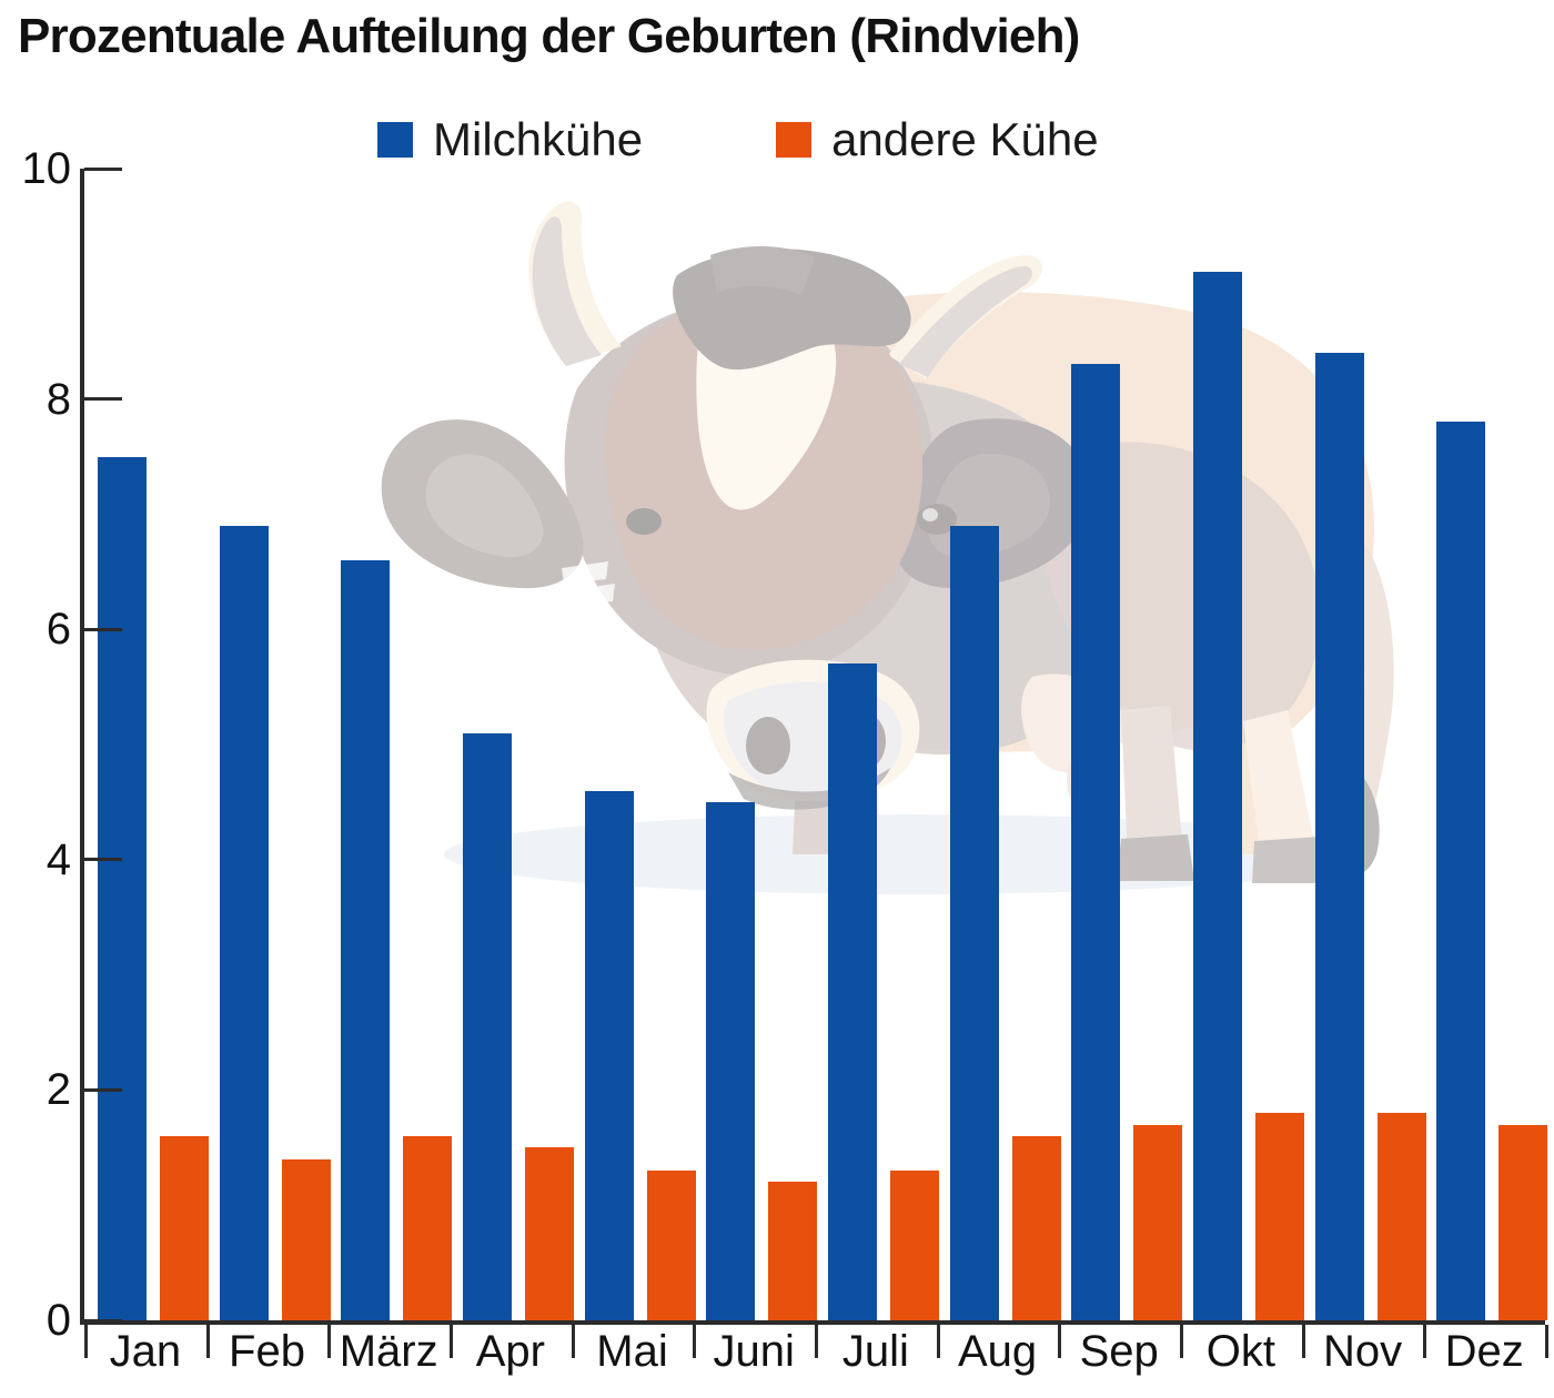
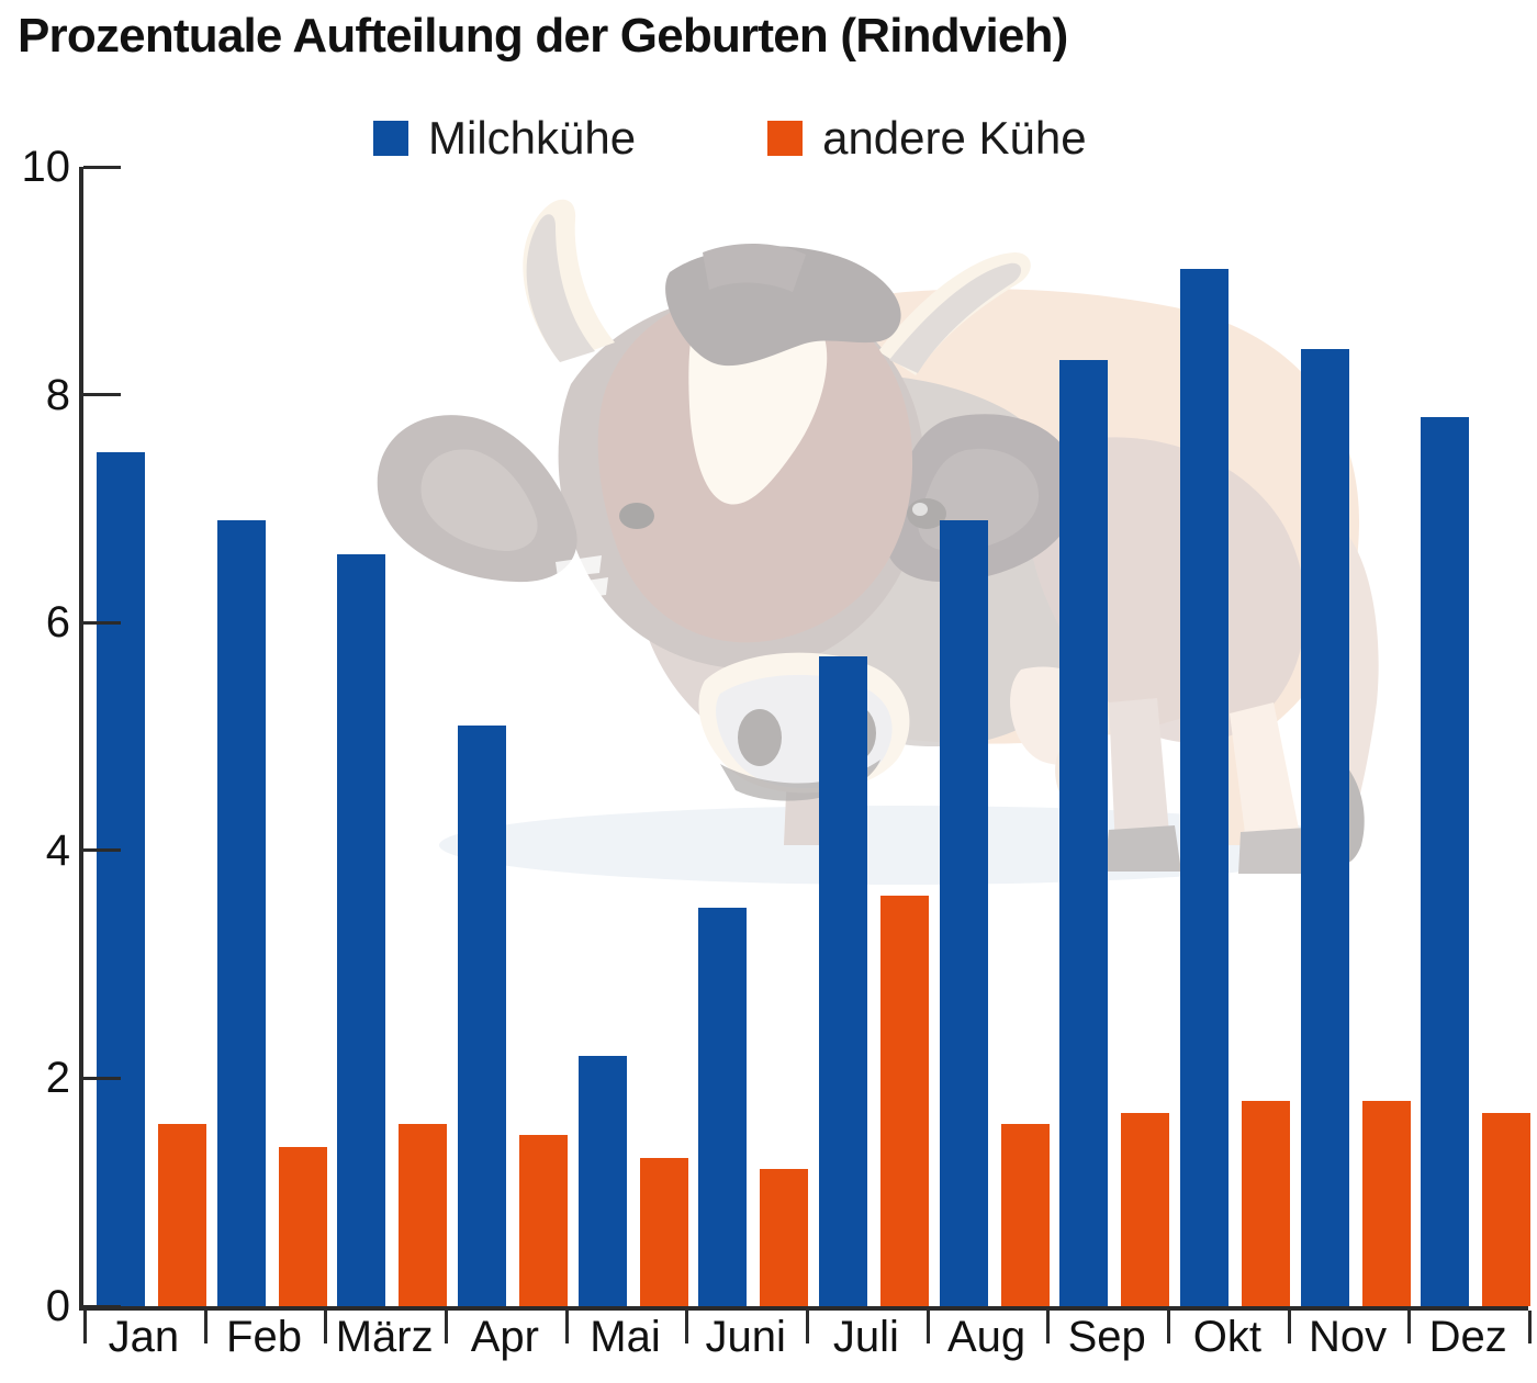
Milchkühe/Mai: 4.6 -> 2.2
Milchkühe/Juni: 4.5 -> 3.5
andere Kühe/Juli: 1.3 -> 3.6
